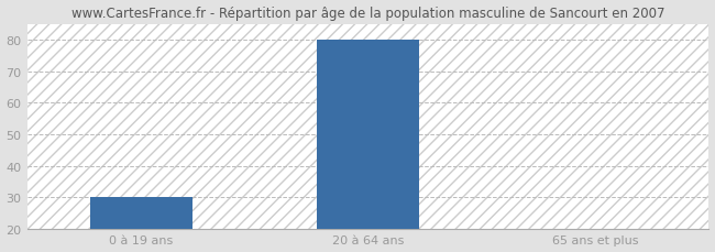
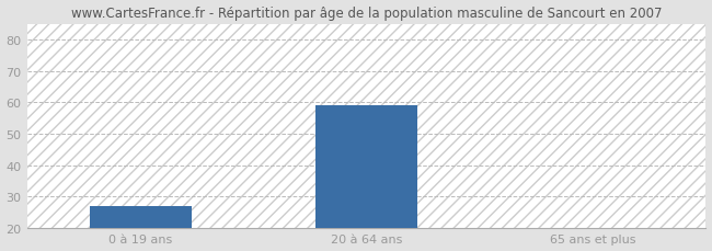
0 à 19 ans: 30 -> 27
20 à 64 ans: 80 -> 59
